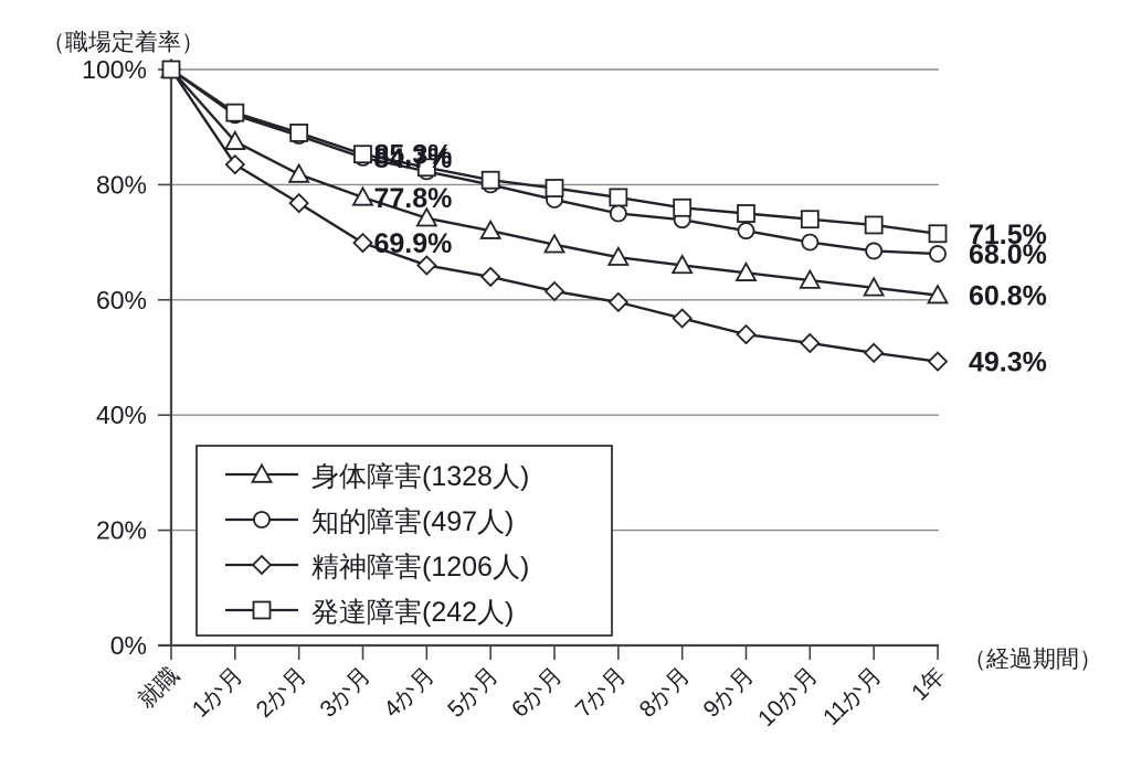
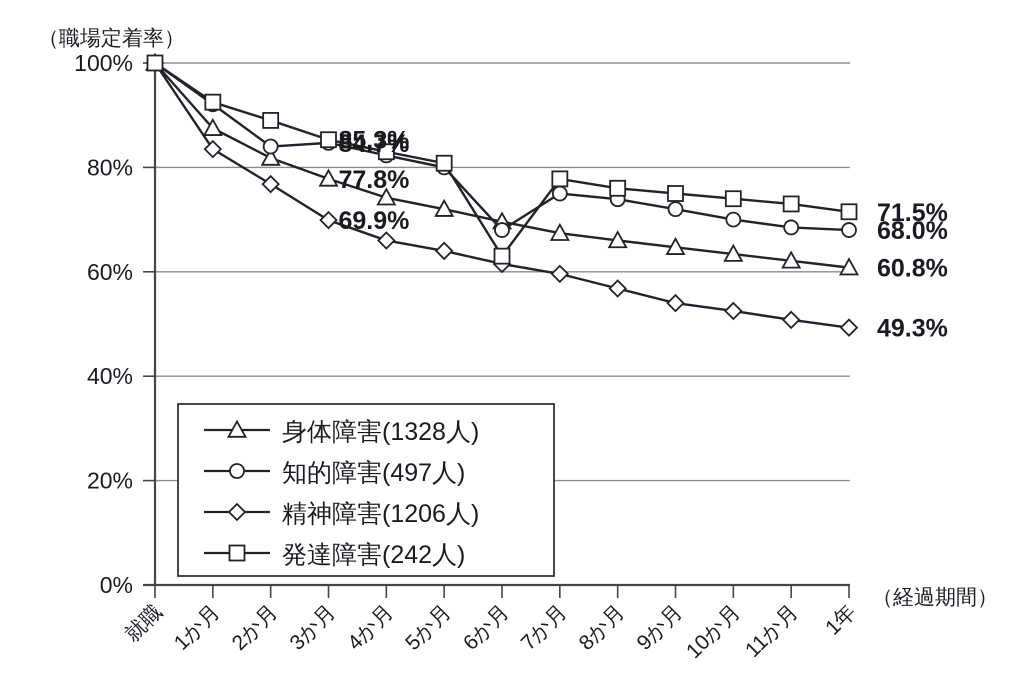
知的障害(497人)/2か月: 88% -> 84%
知的障害(497人)/6か月: 77% -> 68%
発達障害(242人)/6か月: 79% -> 63%
